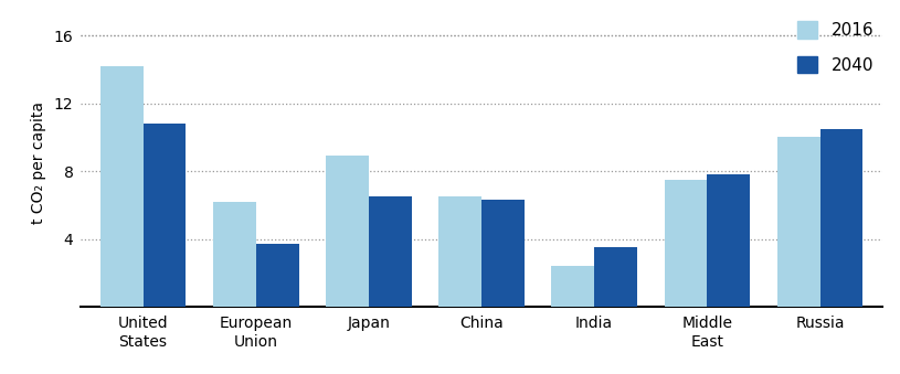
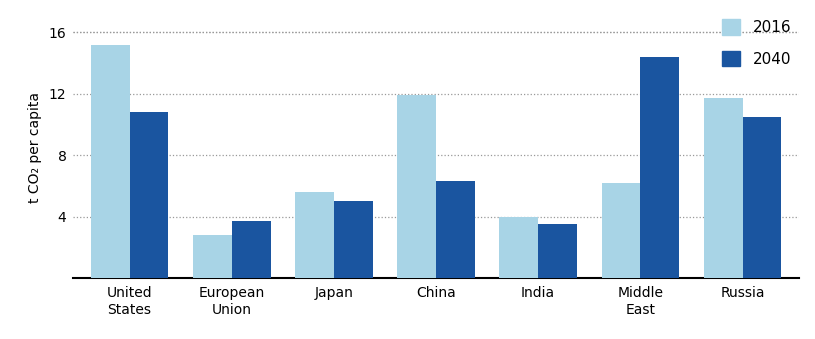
2016/United States: 14.2 -> 15.2
2016/European Union: 6.2 -> 2.8
2016/Japan: 8.9 -> 5.6
2040/Japan: 6.5 -> 5.0
2016/China: 6.5 -> 11.9
2016/India: 2.4 -> 4.0
2016/Middle East: 7.5 -> 6.2
2040/Middle East: 7.8 -> 14.4
2016/Russia: 10.0 -> 11.7
